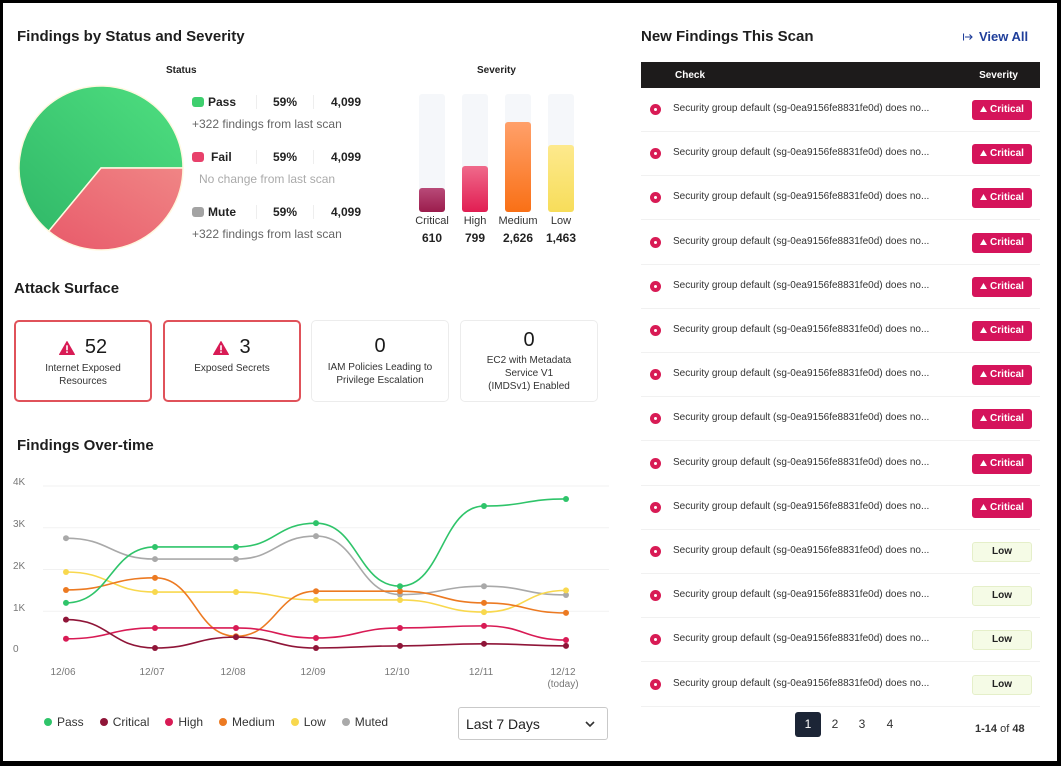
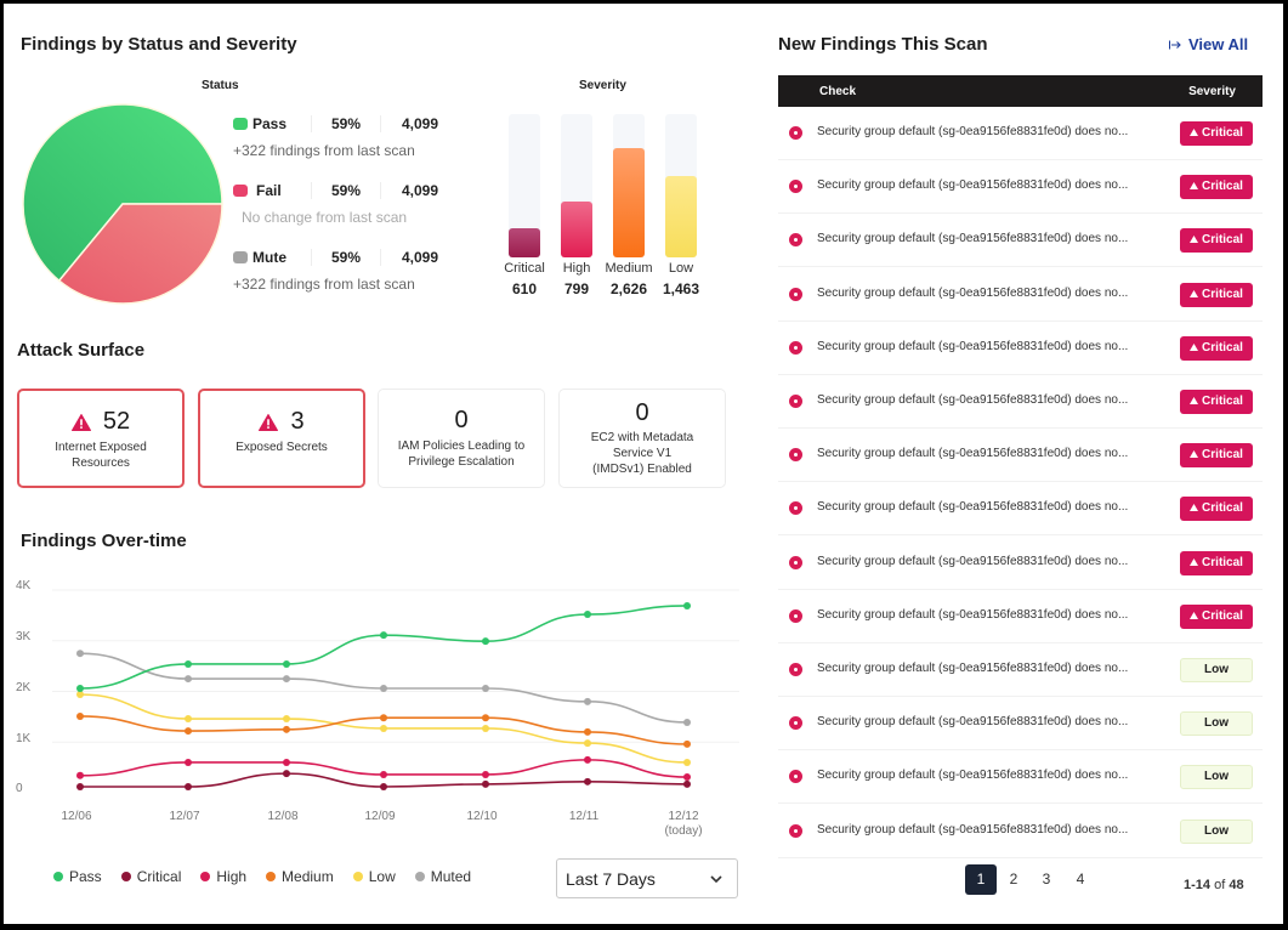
Pass/12/06: 1.2K -> 2.1K
Critical/12/06: 0.8K -> 0.1K
Medium/12/07: 1.8K -> 1.2K
Medium/12/08: 0.4K -> 1.2K
Muted/12/09: 2.8K -> 2.1K
Pass/12/10: 1.6K -> 3.0K
High/12/10: 0.6K -> 0.4K
Muted/12/10: 1.4K -> 2.1K
Muted/12/11: 1.6K -> 1.8K
Low/12/12: 1.5K -> 0.6K
